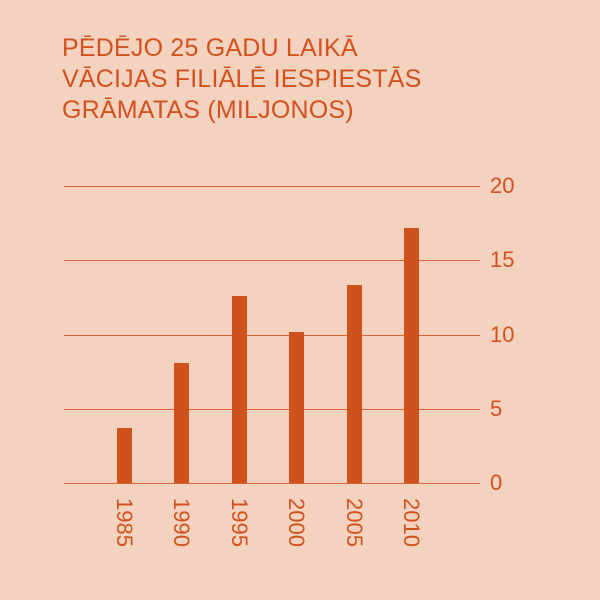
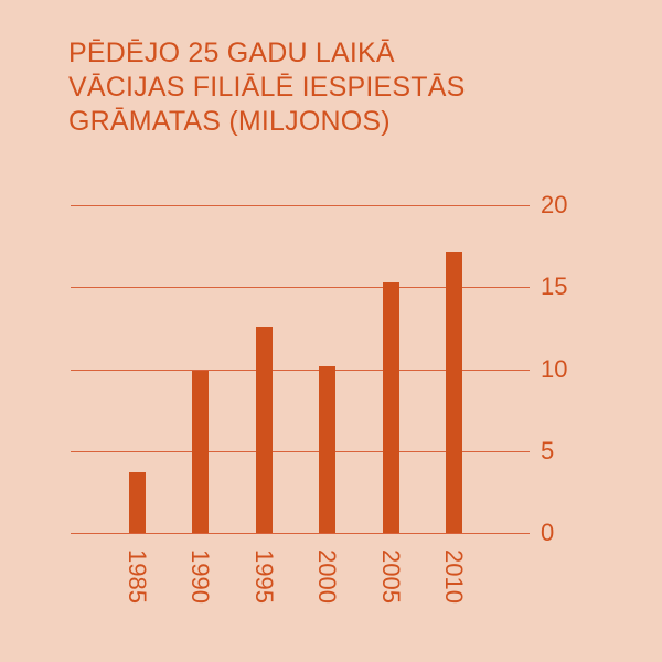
1990: 8.1 -> 9.9
2005: 13.3 -> 15.3
